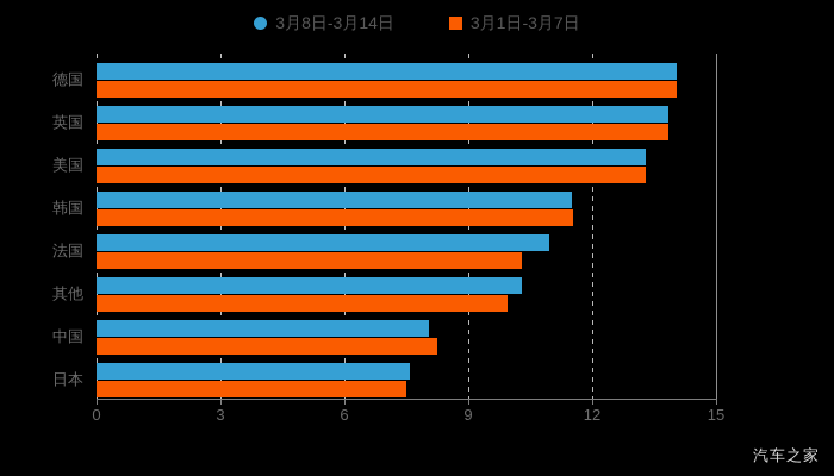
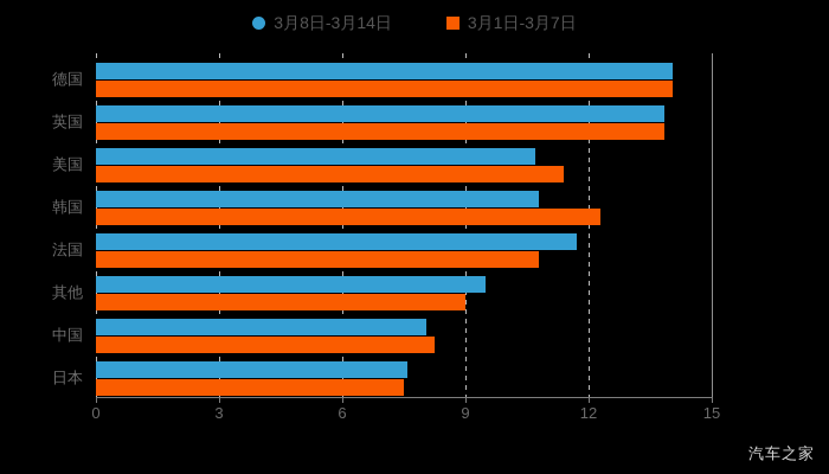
3月8日-3月14日/美国: 13.3 -> 10.7
3月1日-3月7日/美国: 13.3 -> 11.4
3月8日-3月14日/韩国: 11.5 -> 10.8
3月1日-3月7日/韩国: 11.6 -> 12.3
3月8日-3月14日/法国: 10.9 -> 11.7
3月1日-3月7日/法国: 10.3 -> 10.8
3月8日-3月14日/其他: 10.3 -> 9.5
3月1日-3月7日/其他: 9.9 -> 9.0
